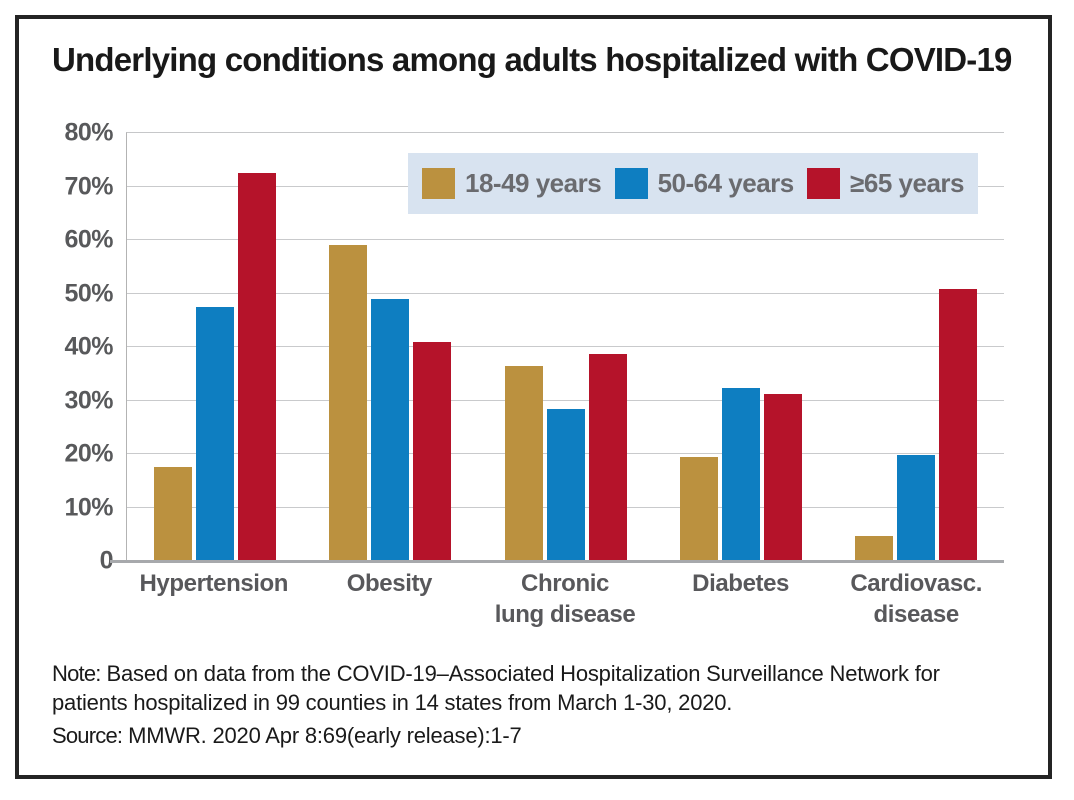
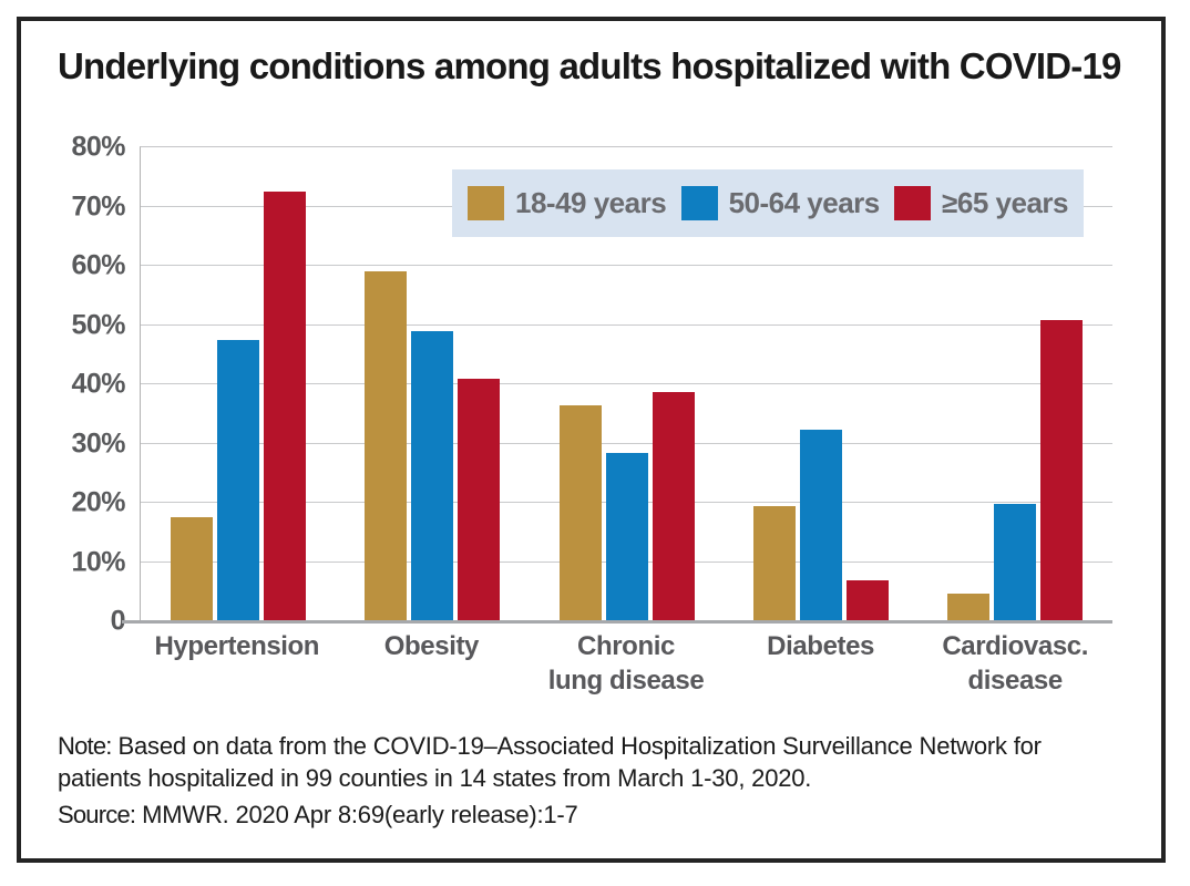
≥65 years/Diabetes: 31% -> 7%
